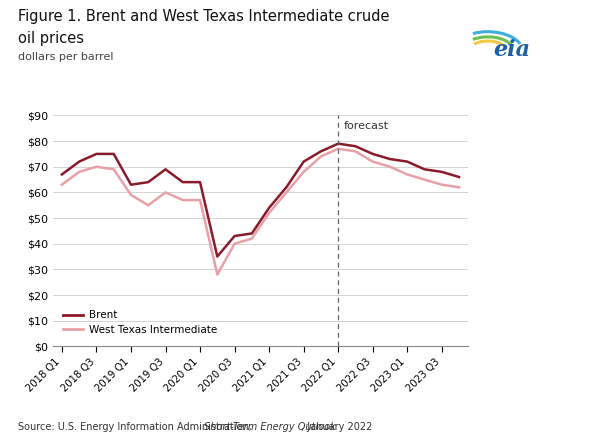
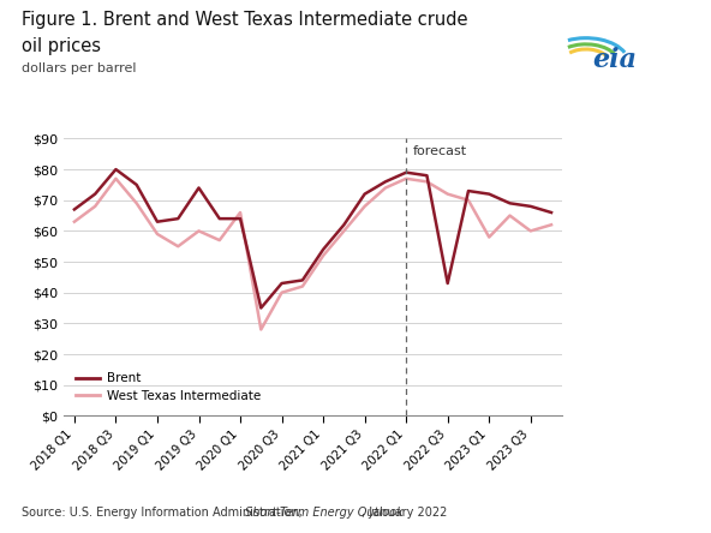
Brent/2018 Q3: $75 -> $80
West Texas Intermediate/2018 Q3: $70 -> $77
Brent/2019 Q3: $69 -> $74
West Texas Intermediate/2020 Q1: $57 -> $66
Brent/2022 Q3: $75 -> $43
West Texas Intermediate/2023 Q1: $67 -> $58
West Texas Intermediate/2023 Q3: $63 -> $60
